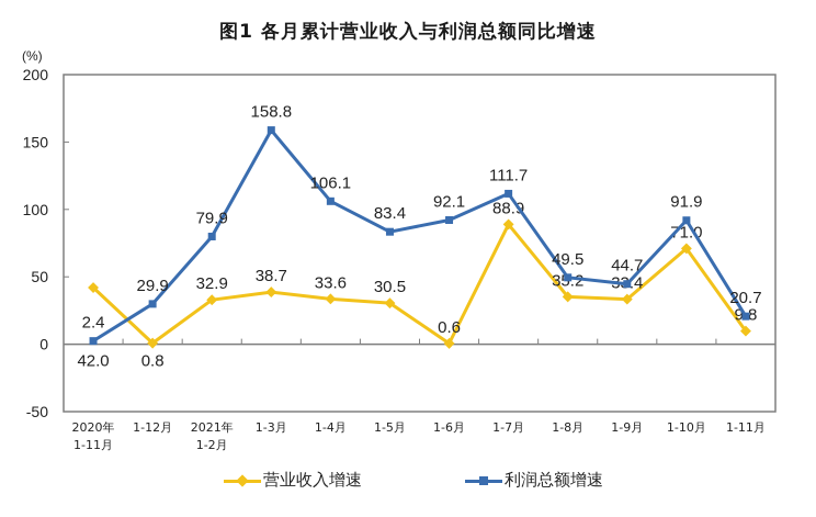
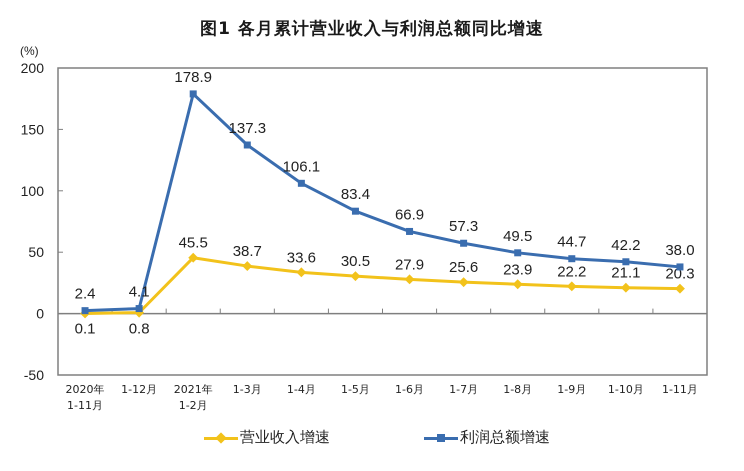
营业收入增速/2020年 1-11月: 42.0 -> 0.1
利润总额增速/1-12月: 29.9 -> 4.1
营业收入增速/2021年 1-2月: 32.9 -> 45.5
利润总额增速/2021年 1-2月: 79.9 -> 178.9
利润总额增速/1-3月: 158.8 -> 137.3
营业收入增速/1-6月: 0.6 -> 27.9
利润总额增速/1-6月: 92.1 -> 66.9
营业收入增速/1-7月: 88.9 -> 25.6
利润总额增速/1-7月: 111.7 -> 57.3
营业收入增速/1-8月: 35.2 -> 23.9
营业收入增速/1-9月: 33.4 -> 22.2
营业收入增速/1-10月: 71.0 -> 21.1
利润总额增速/1-10月: 91.9 -> 42.2
营业收入增速/1-11月: 9.8 -> 20.3
利润总额增速/1-11月: 20.7 -> 38.0
